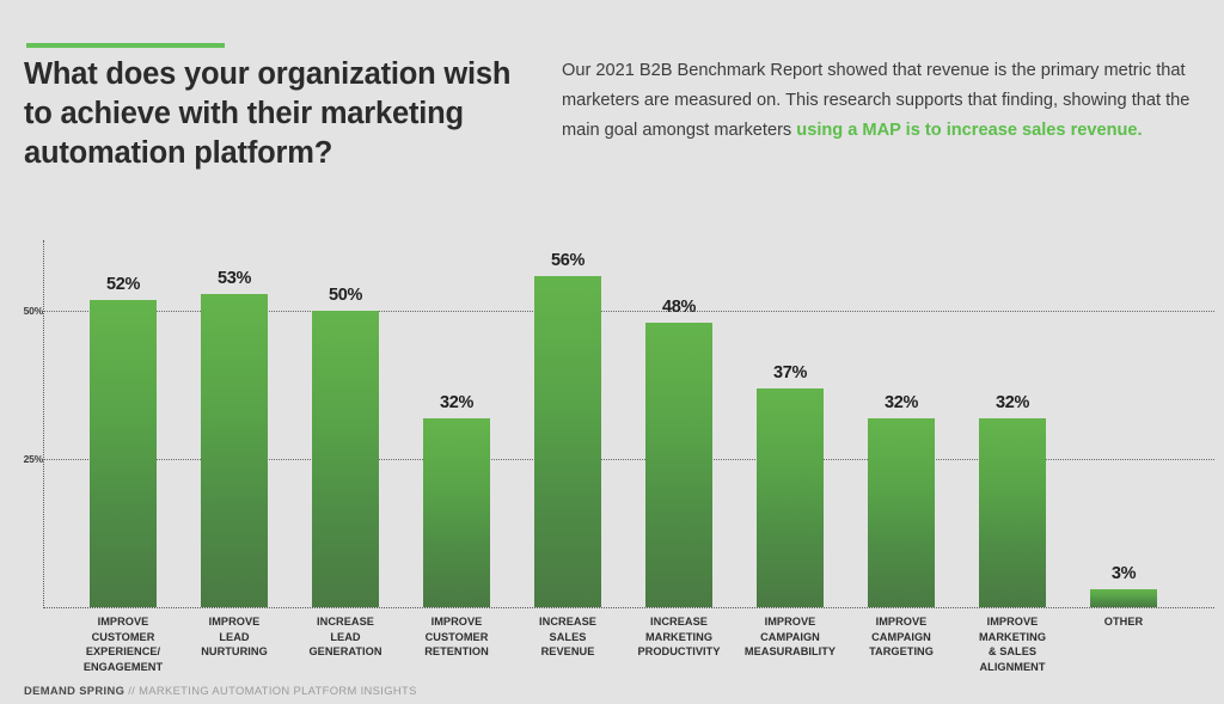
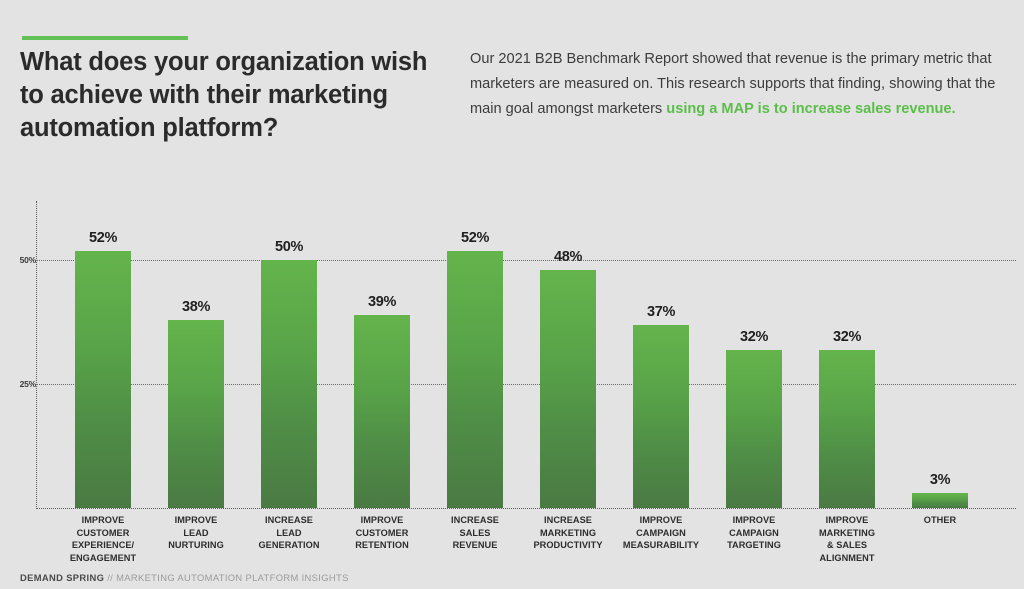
IMPROVE LEAD NURTURING: 53% -> 38%
IMPROVE CUSTOMER RETENTION: 32% -> 39%
INCREASE SALES REVENUE: 56% -> 52%
